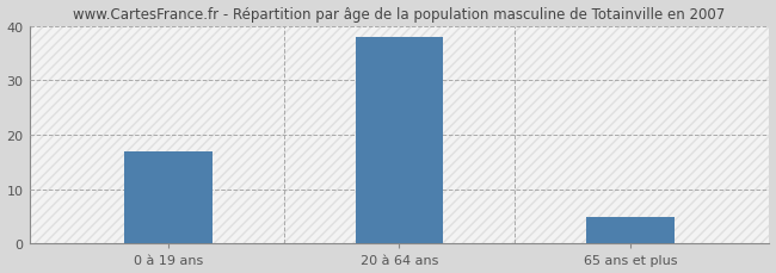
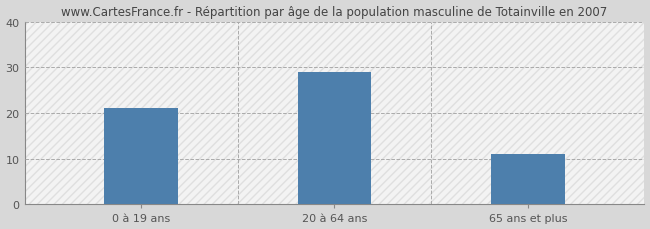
0 à 19 ans: 17 -> 21
20 à 64 ans: 38 -> 29
65 ans et plus: 5 -> 11
